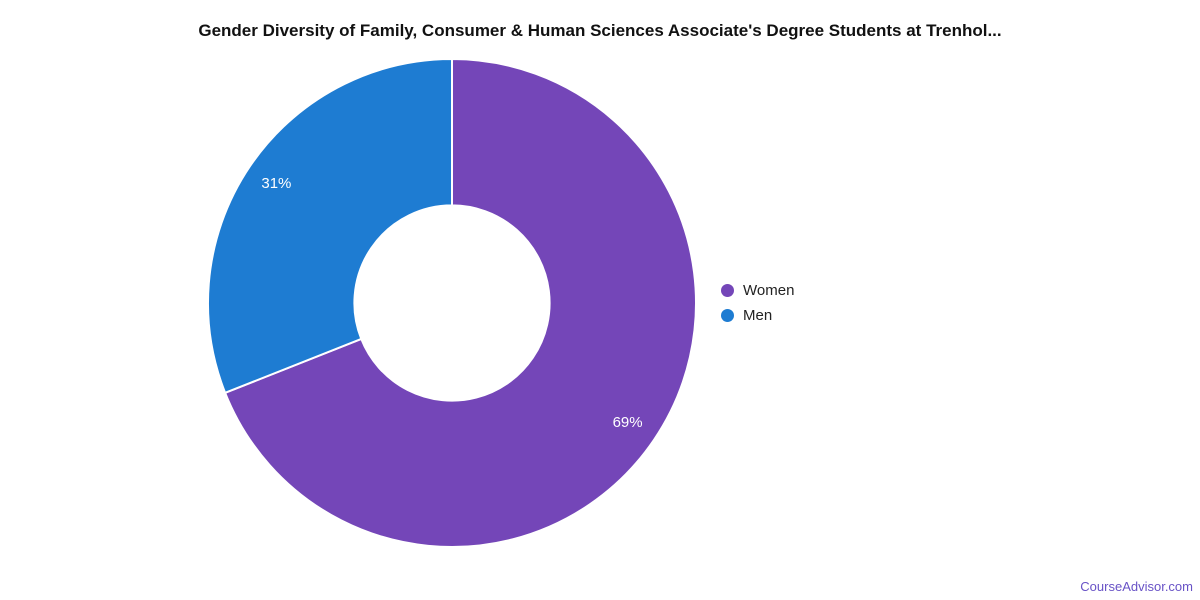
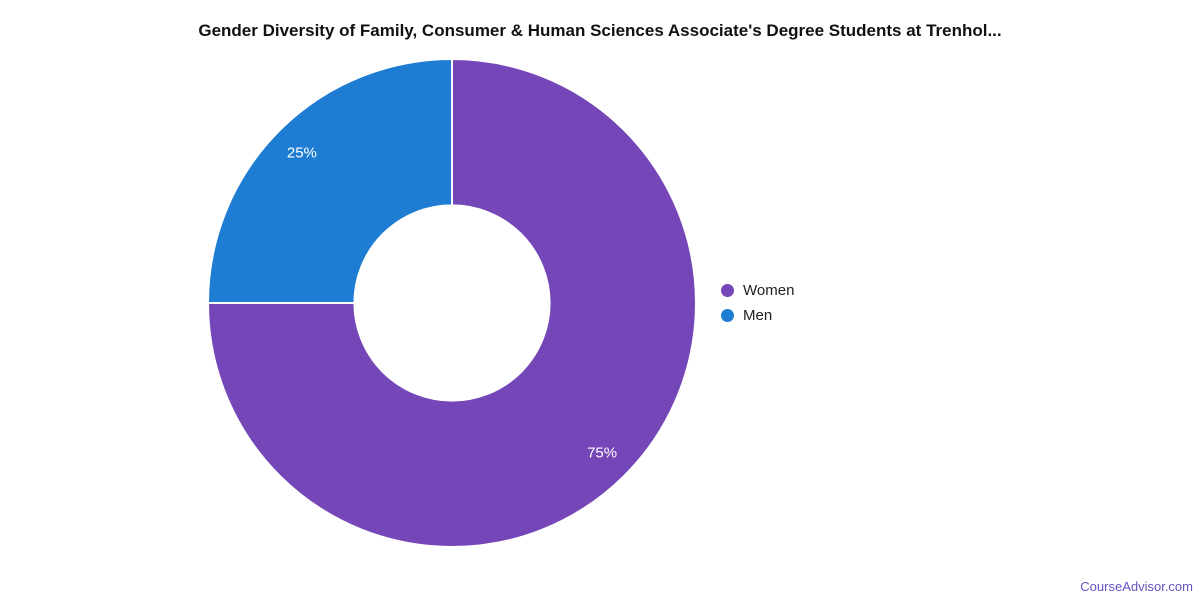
Women: 69% -> 75%
Men: 31% -> 25%
